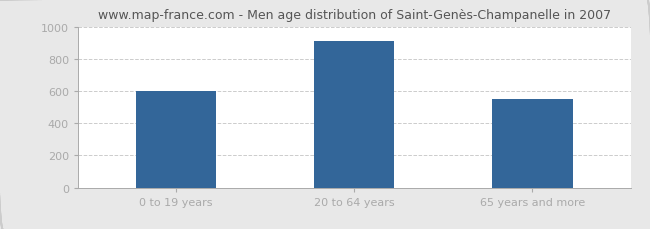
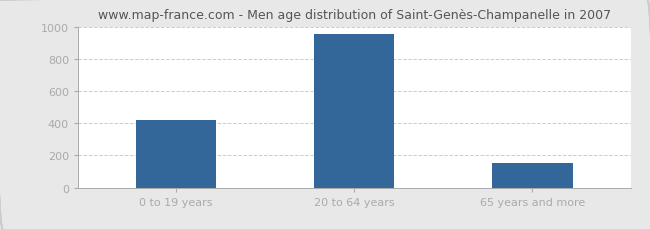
0 to 19 years: 600 -> 420
20 to 64 years: 910 -> 960
65 years and more: 550 -> 160
